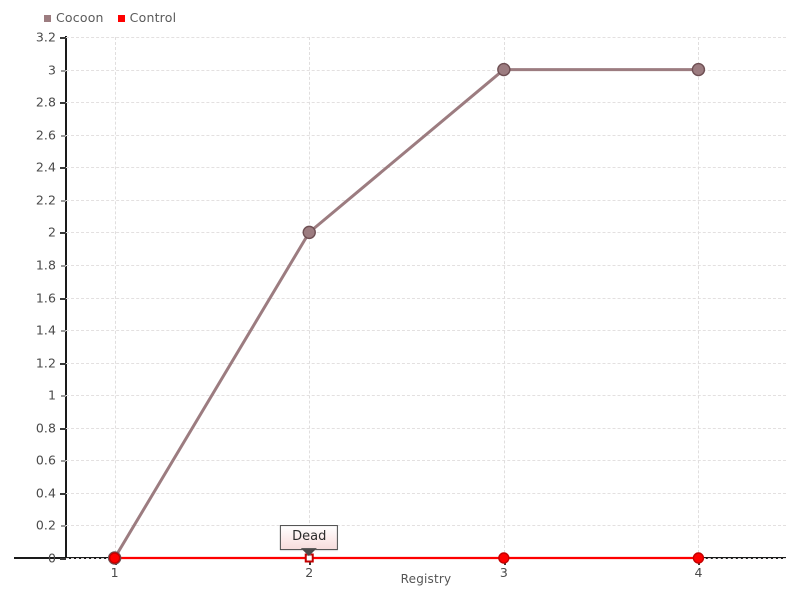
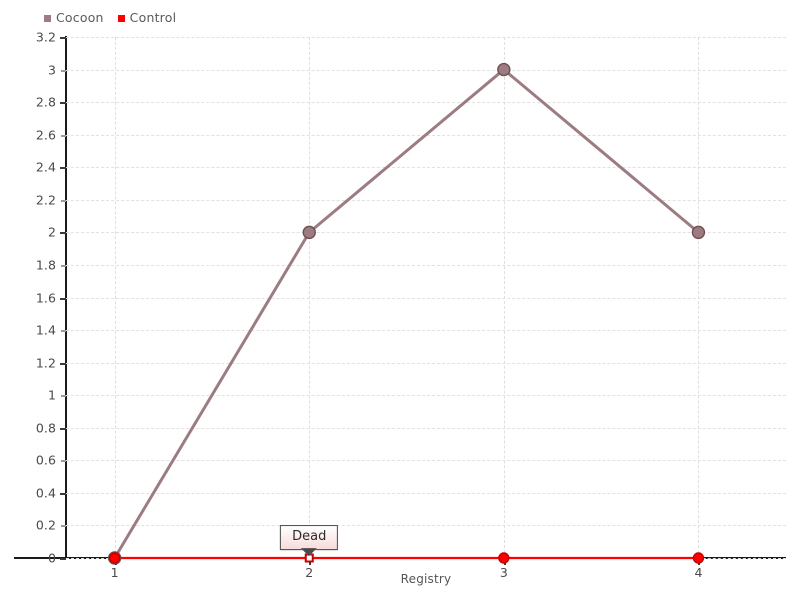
Cocoon/4: 3 -> 2
